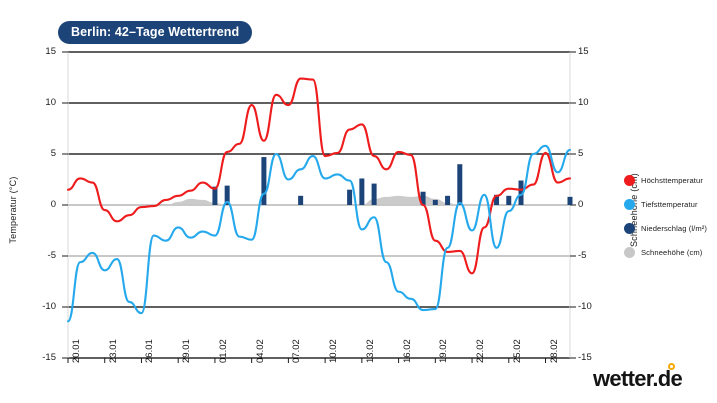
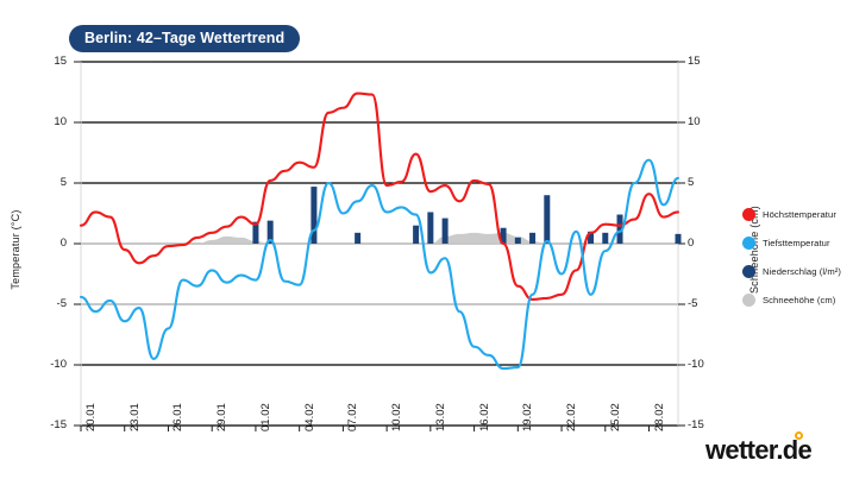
Tiefsttemperatur/20.01: -11.4 -> -4.4
Tiefsttemperatur/26.01: -10.6 -> -7.0
Höchsttemperatur/04.02: 9.8 -> 6.7
Höchsttemperatur/07.02: 9.8 -> 11.2
Höchsttemperatur/13.02: 7.9 -> 4.3
Höchsttemperatur/22.02: -6.7 -> -4.2
Höchsttemperatur/28.02: 5.1 -> 4.1
Tiefsttemperatur/28.02: 5.8 -> 6.9
